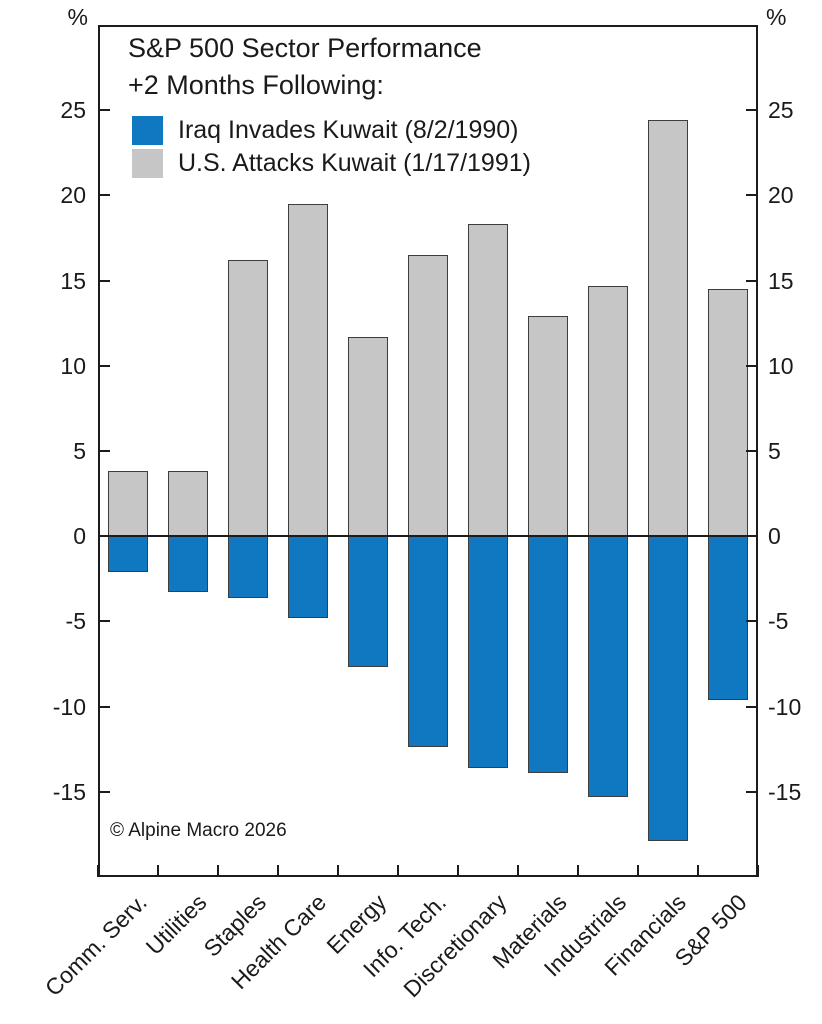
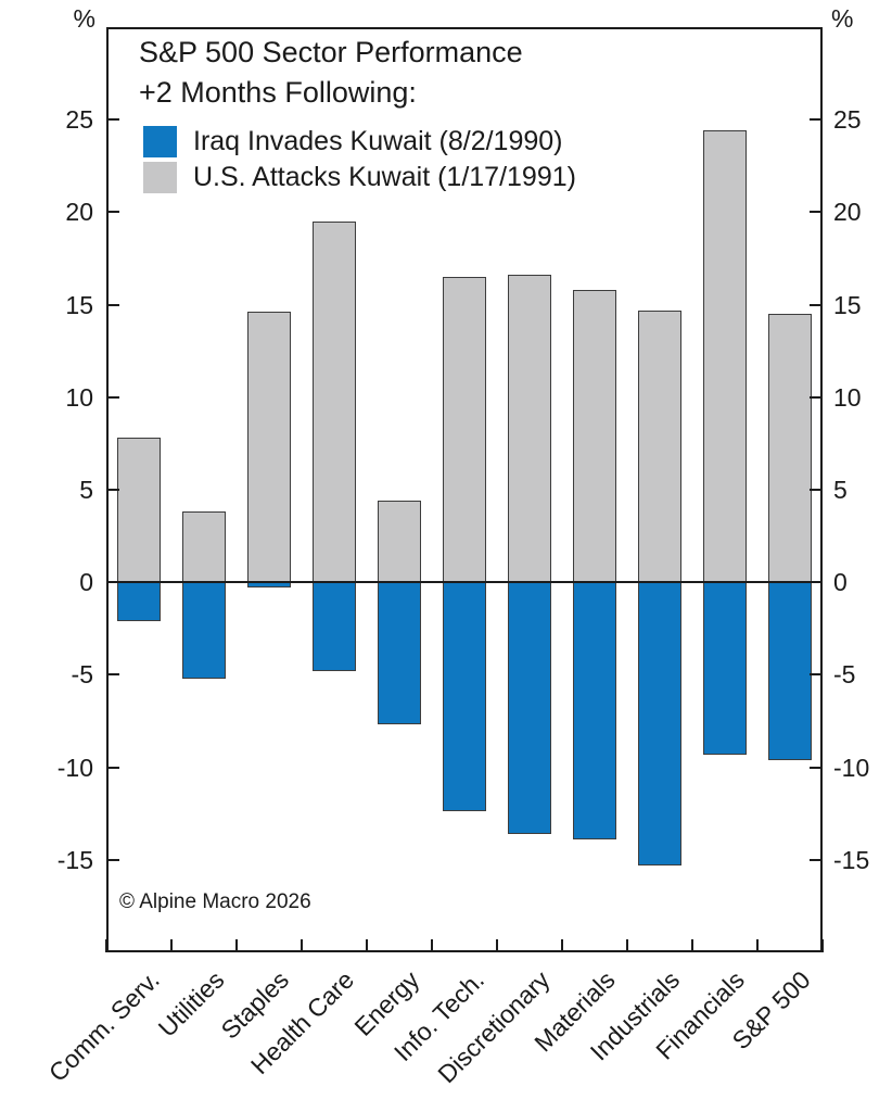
U.S. Attacks Kuwait (1/17/1991)/Comm. Serv.: 3.8 -> 7.8
Iraq Invades Kuwait (8/2/1990)/Utilities: -3.3 -> -5.2
Iraq Invades Kuwait (8/2/1990)/Staples: -3.6 -> -0.3
U.S. Attacks Kuwait (1/17/1991)/Staples: 16.2 -> 14.6
U.S. Attacks Kuwait (1/17/1991)/Energy: 11.7 -> 4.4
U.S. Attacks Kuwait (1/17/1991)/Discretionary: 18.3 -> 16.6
U.S. Attacks Kuwait (1/17/1991)/Materials: 12.9 -> 15.8
Iraq Invades Kuwait (8/2/1990)/Financials: -17.9 -> -9.3
